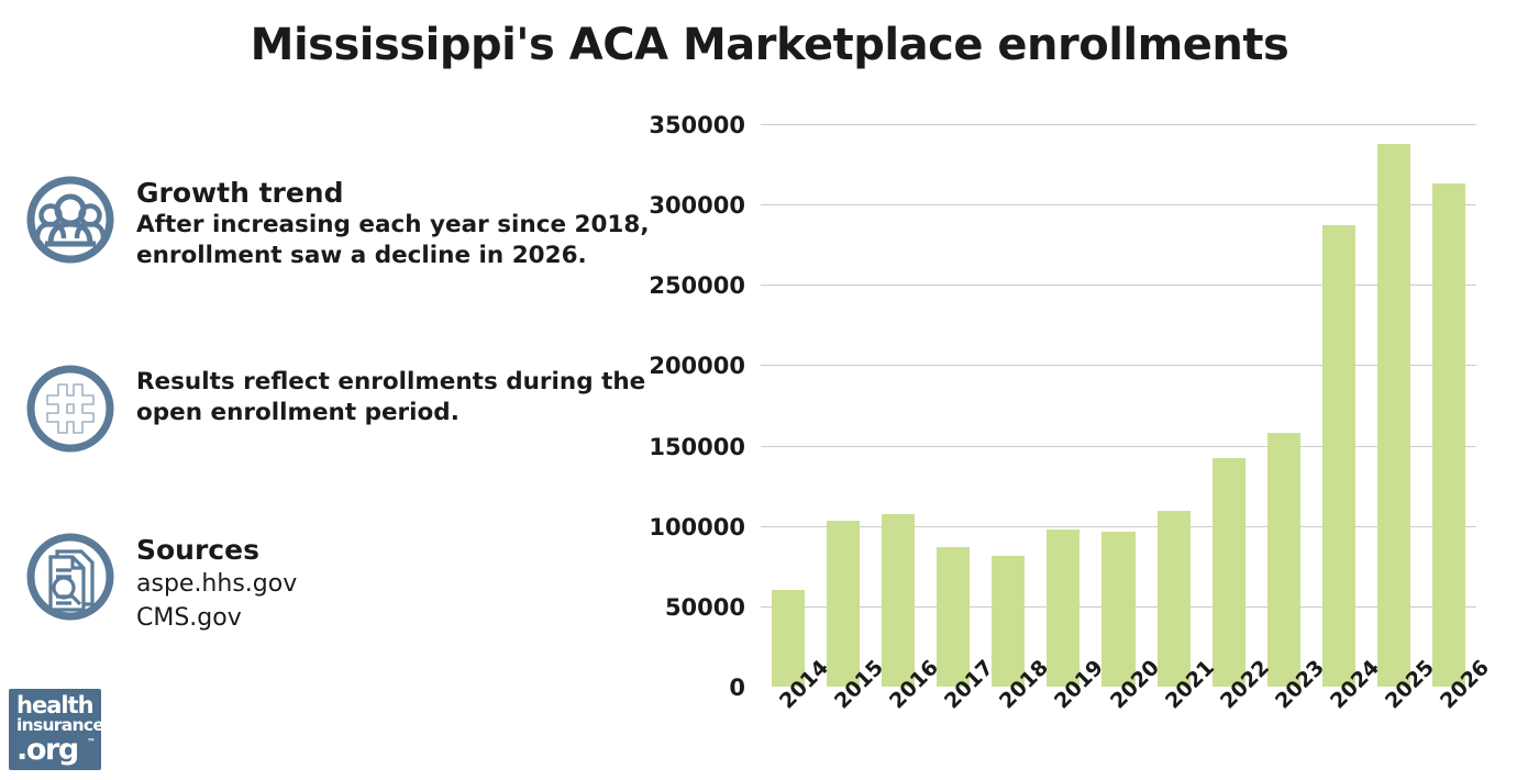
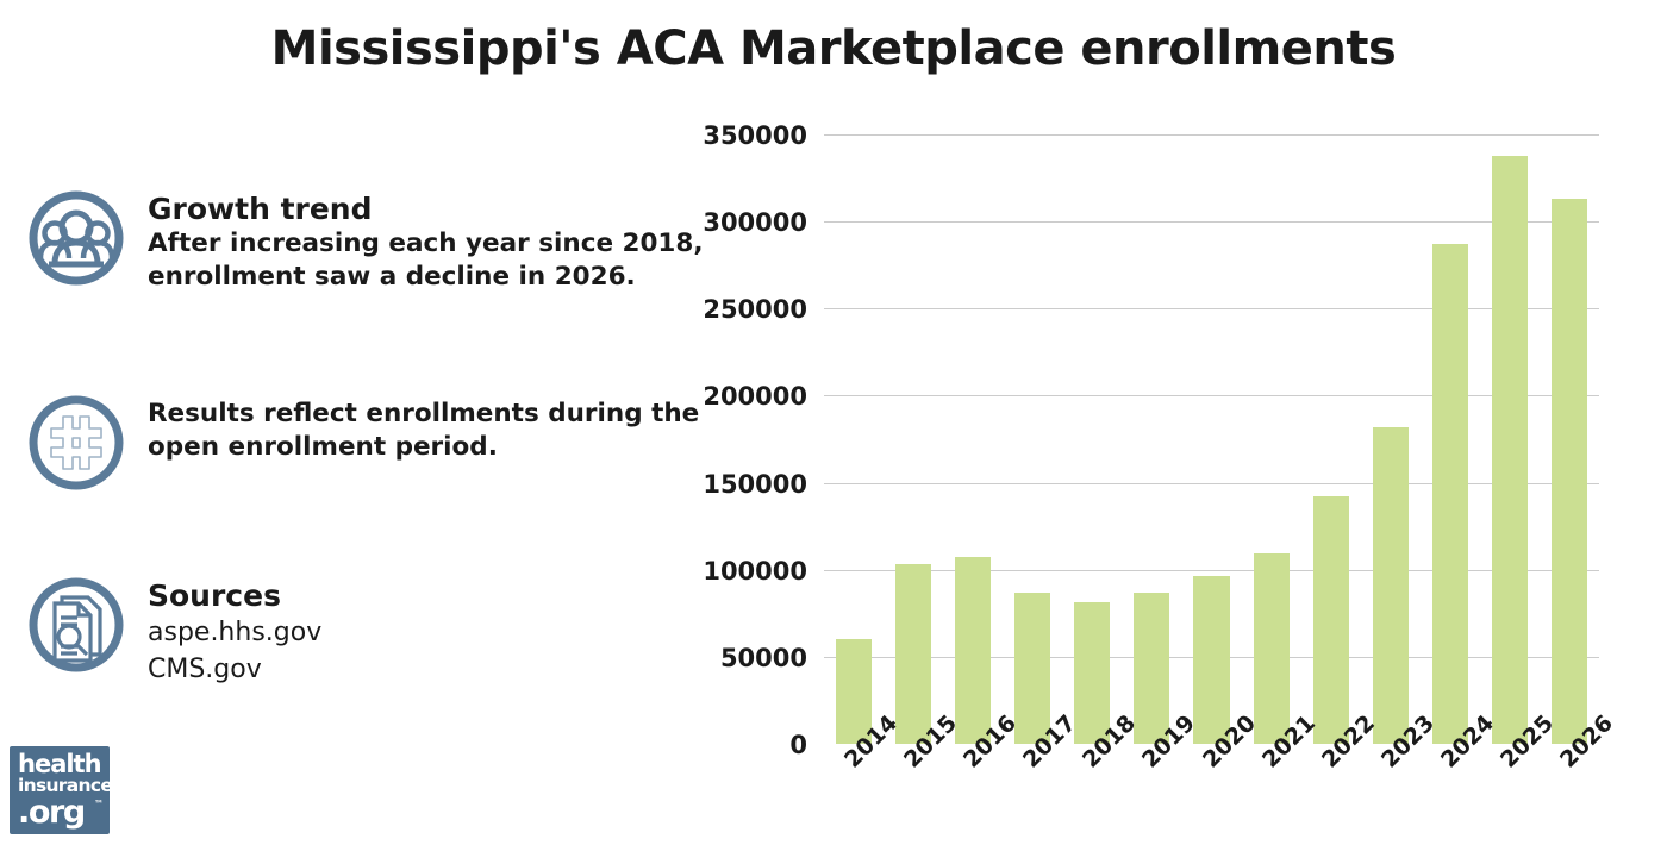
2019: 98000 -> 87000
2023: 158000 -> 182000
